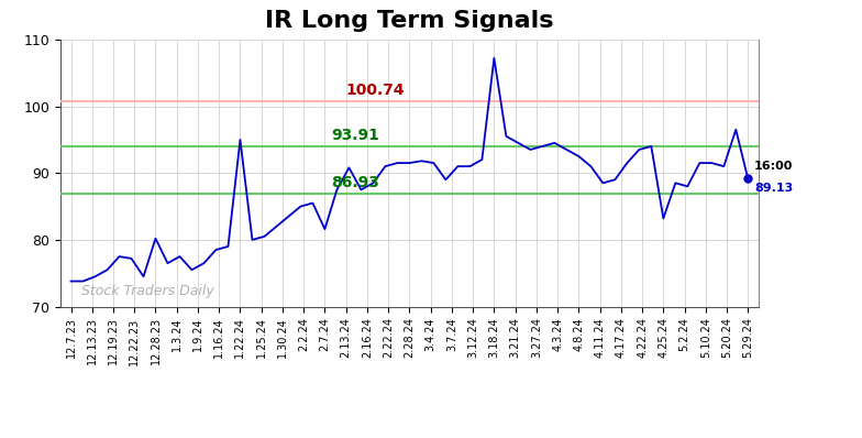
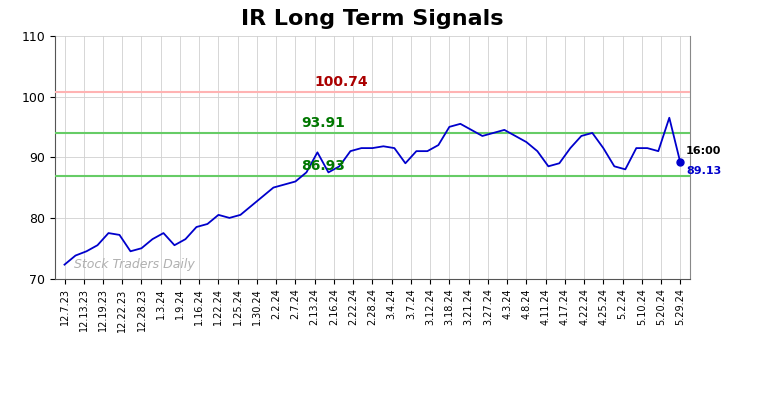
12.7.23: 73.8 -> 72.3
12.28.23: 80.2 -> 75.0
1.22.24: 95.0 -> 80.5
2.7.24: 81.6 -> 86.0
3.18.24: 107.2 -> 95.0
4.25.24: 83.2 -> 91.5
